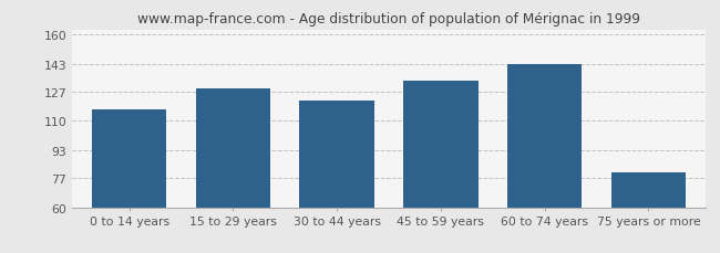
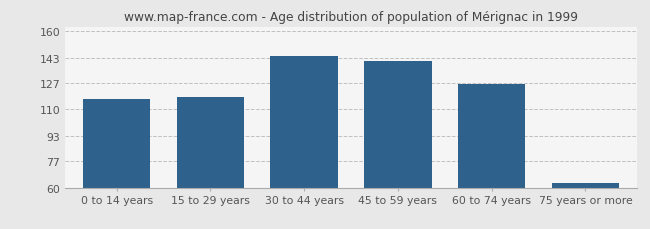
15 to 29 years: 129 -> 118
30 to 44 years: 122 -> 144
45 to 59 years: 133 -> 141
60 to 74 years: 143 -> 126
75 years or more: 80 -> 63
